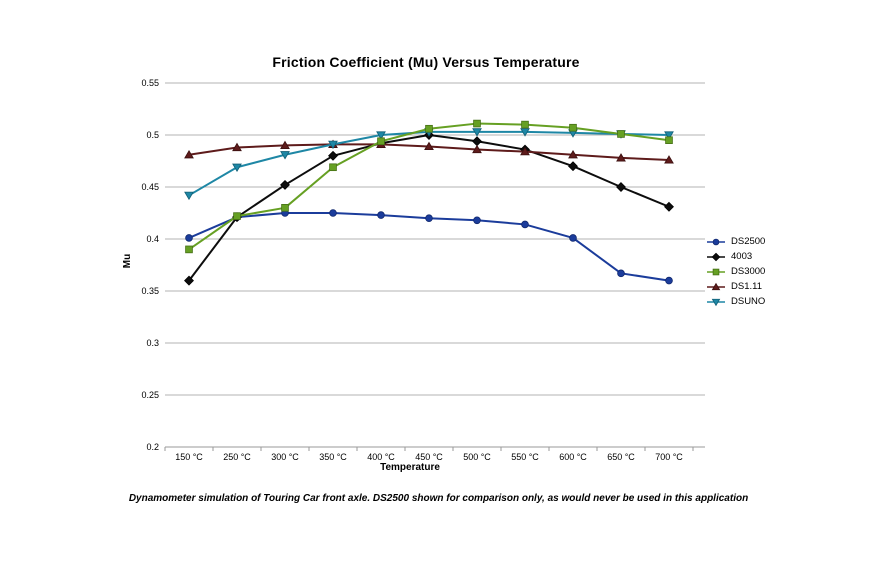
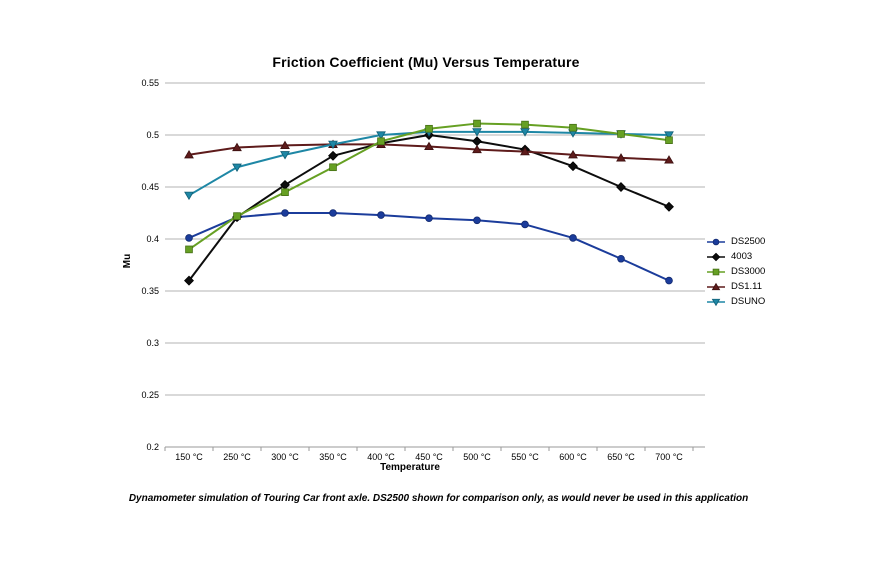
DS3000/300 °C: 0.430 -> 0.445
DS2500/650 °C: 0.367 -> 0.381
